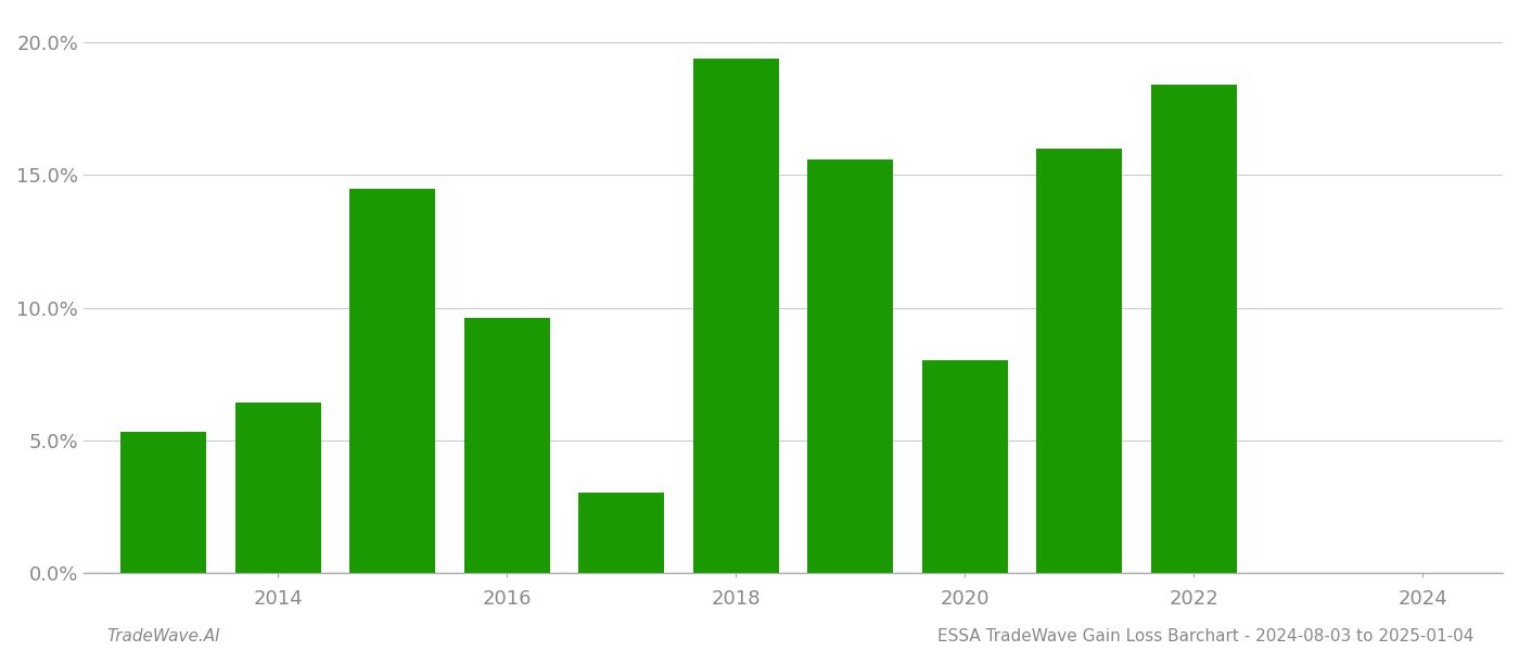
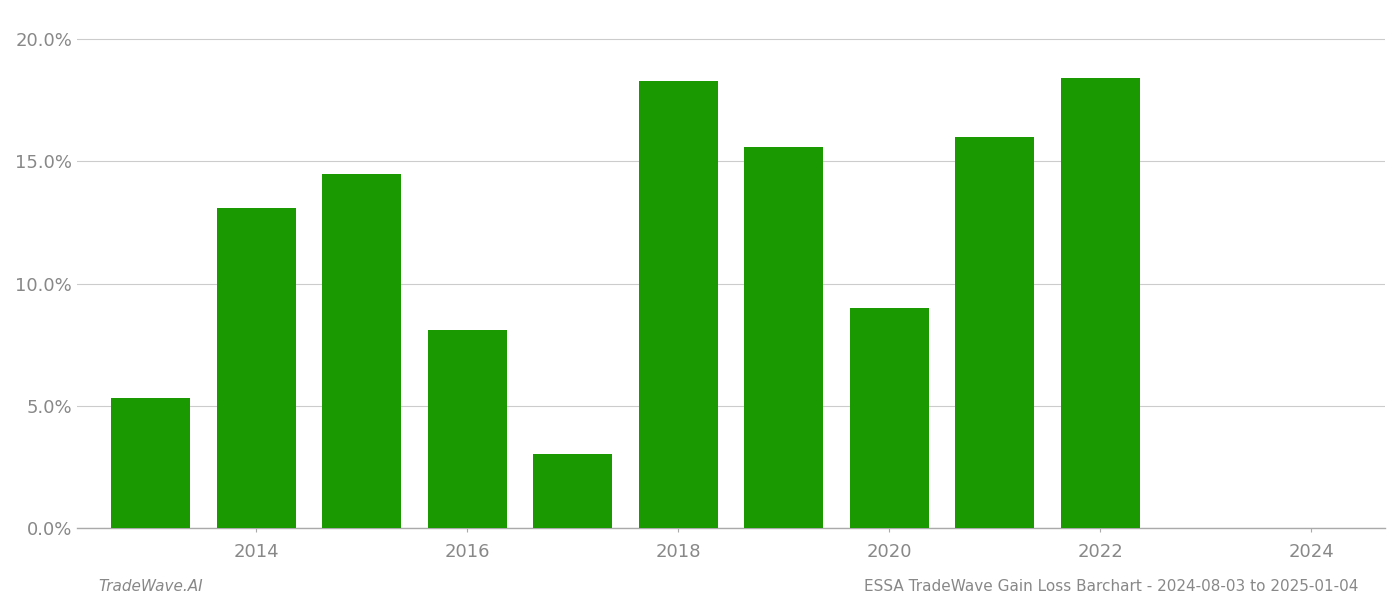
2014: 6.4% -> 13.1%
2016: 9.6% -> 8.1%
2018: 19.4% -> 18.3%
2020: 8.0% -> 9.0%
